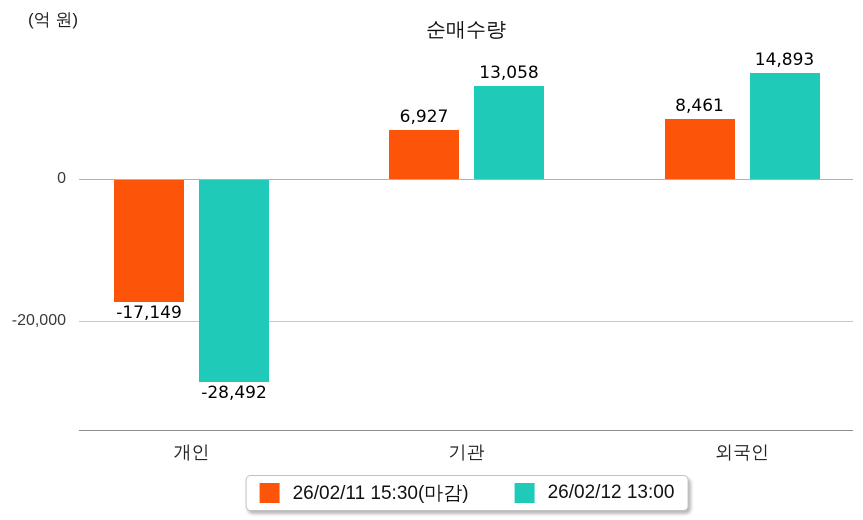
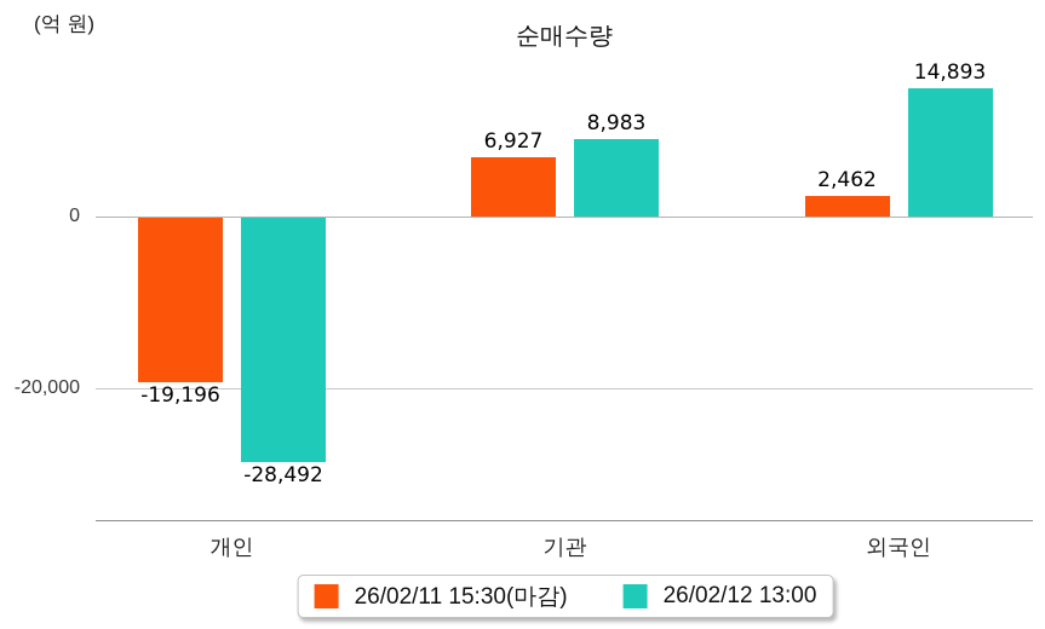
26/02/11 15:30(마감)/개인: -17,149 -> -19,196
26/02/12 13:00/기관: 13,058 -> 8,983
26/02/11 15:30(마감)/외국인: 8,461 -> 2,462
